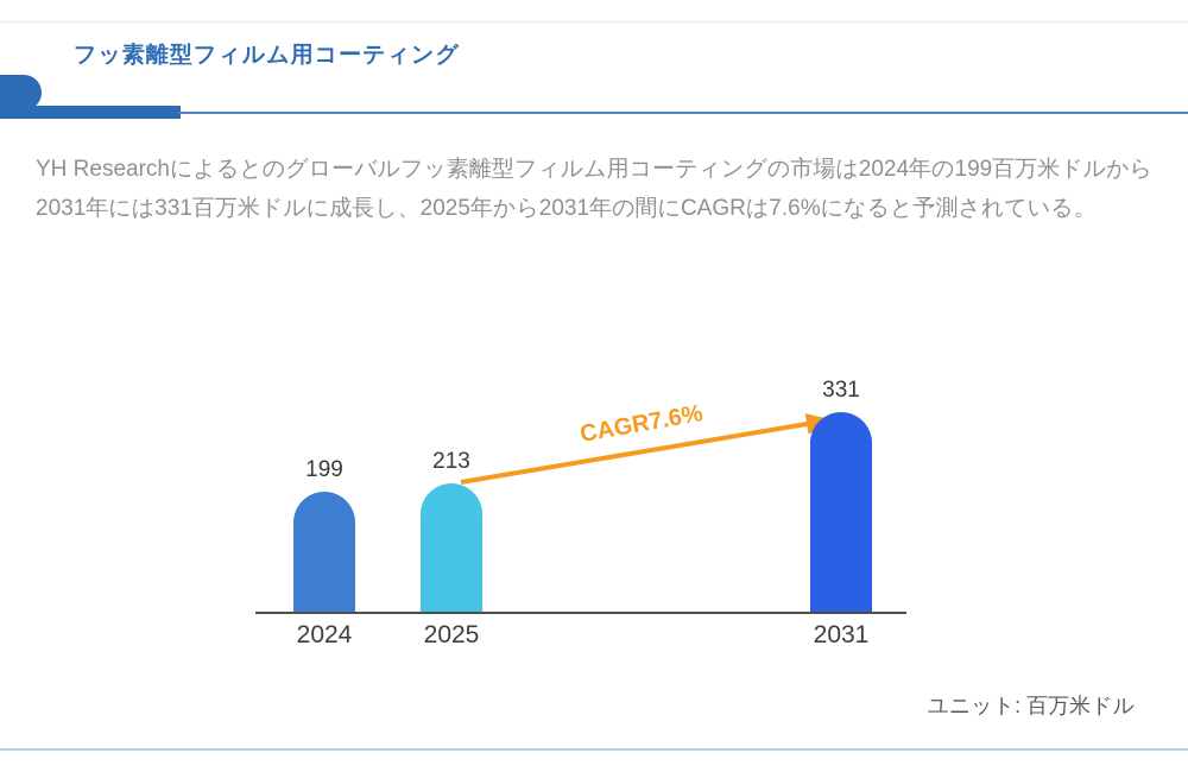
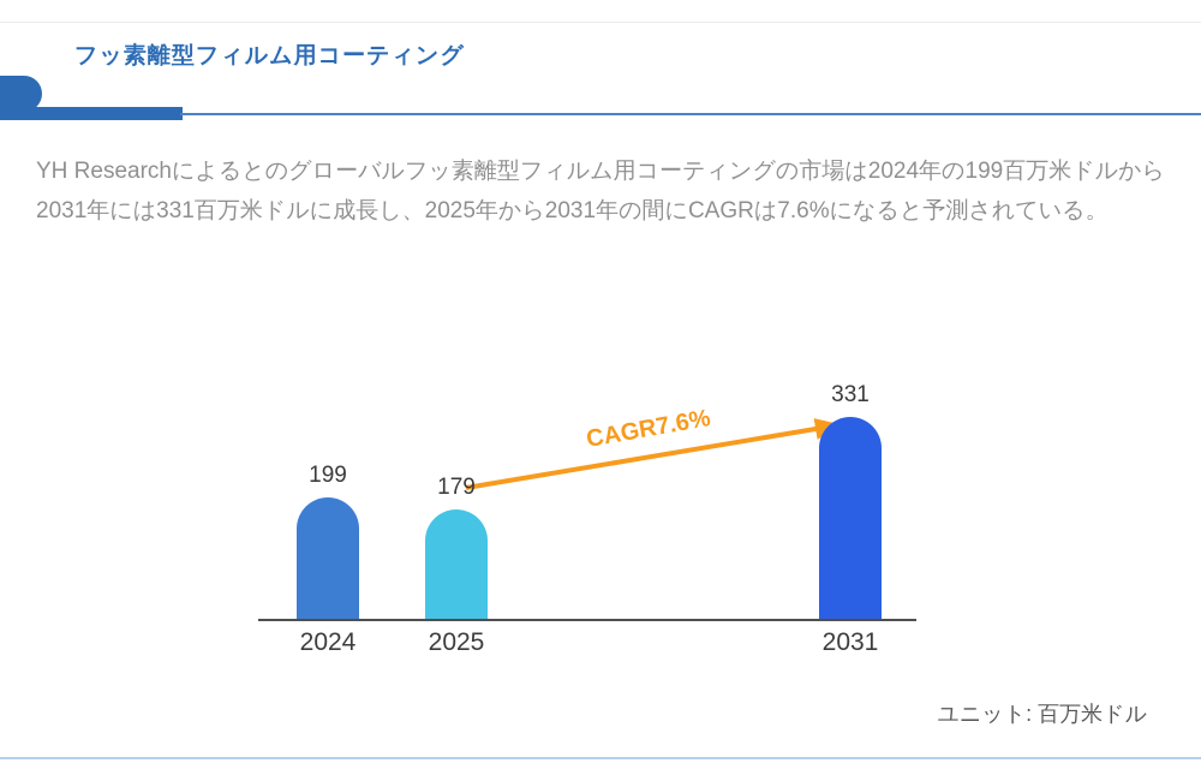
2025: 213 -> 179
